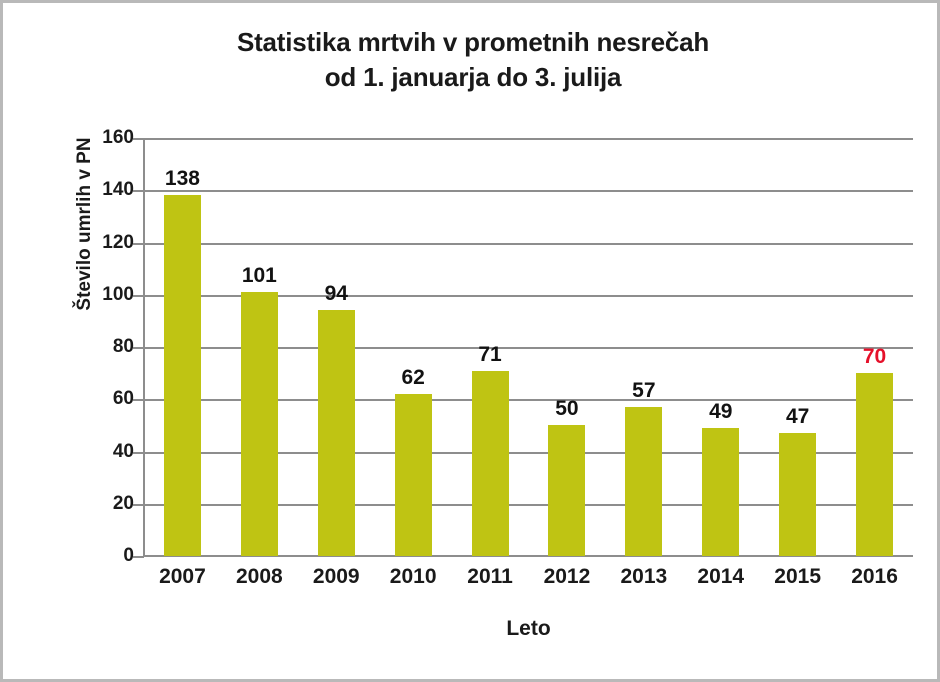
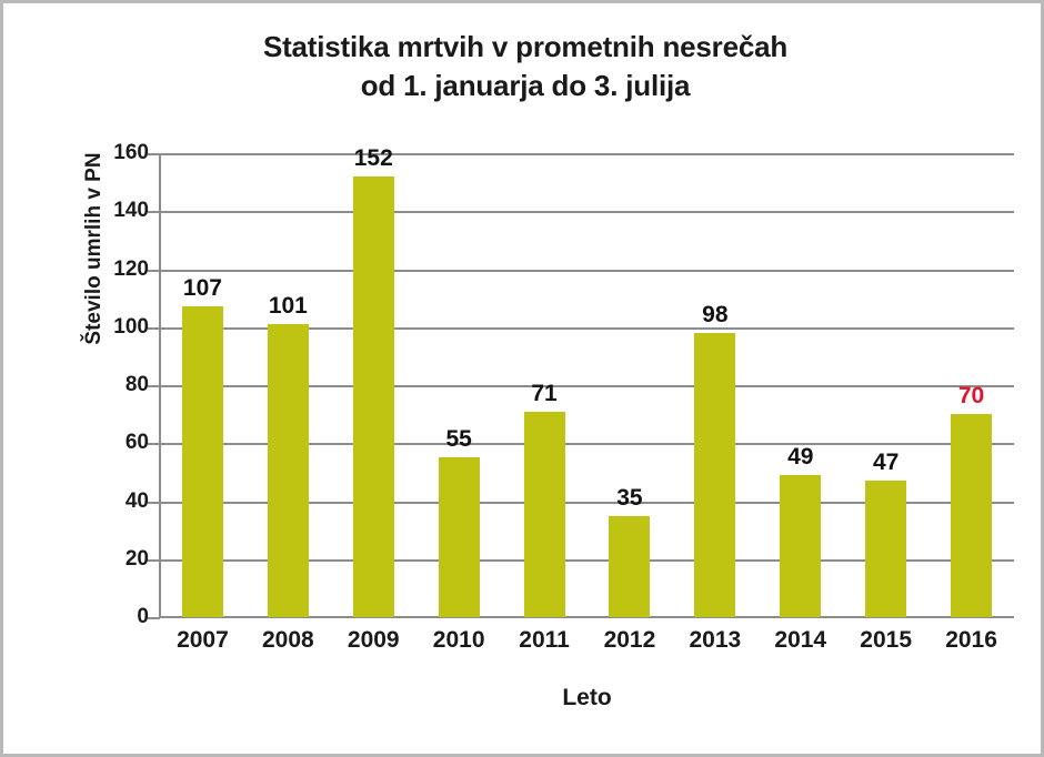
2007: 138 -> 107
2009: 94 -> 152
2010: 62 -> 55
2012: 50 -> 35
2013: 57 -> 98
